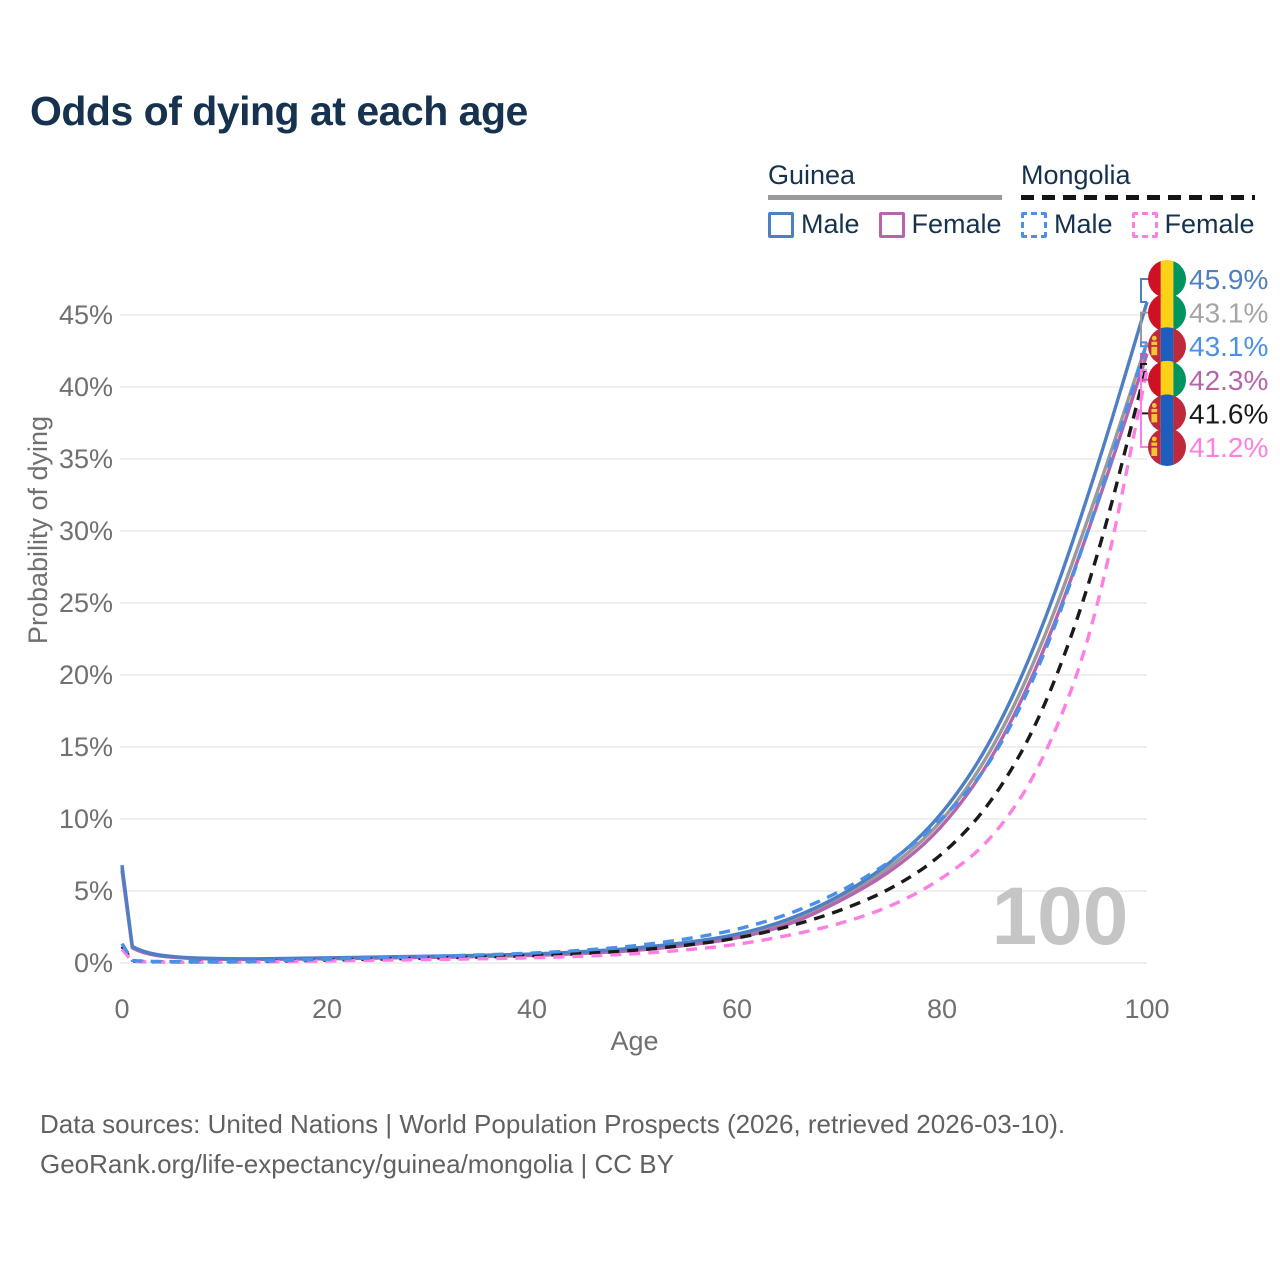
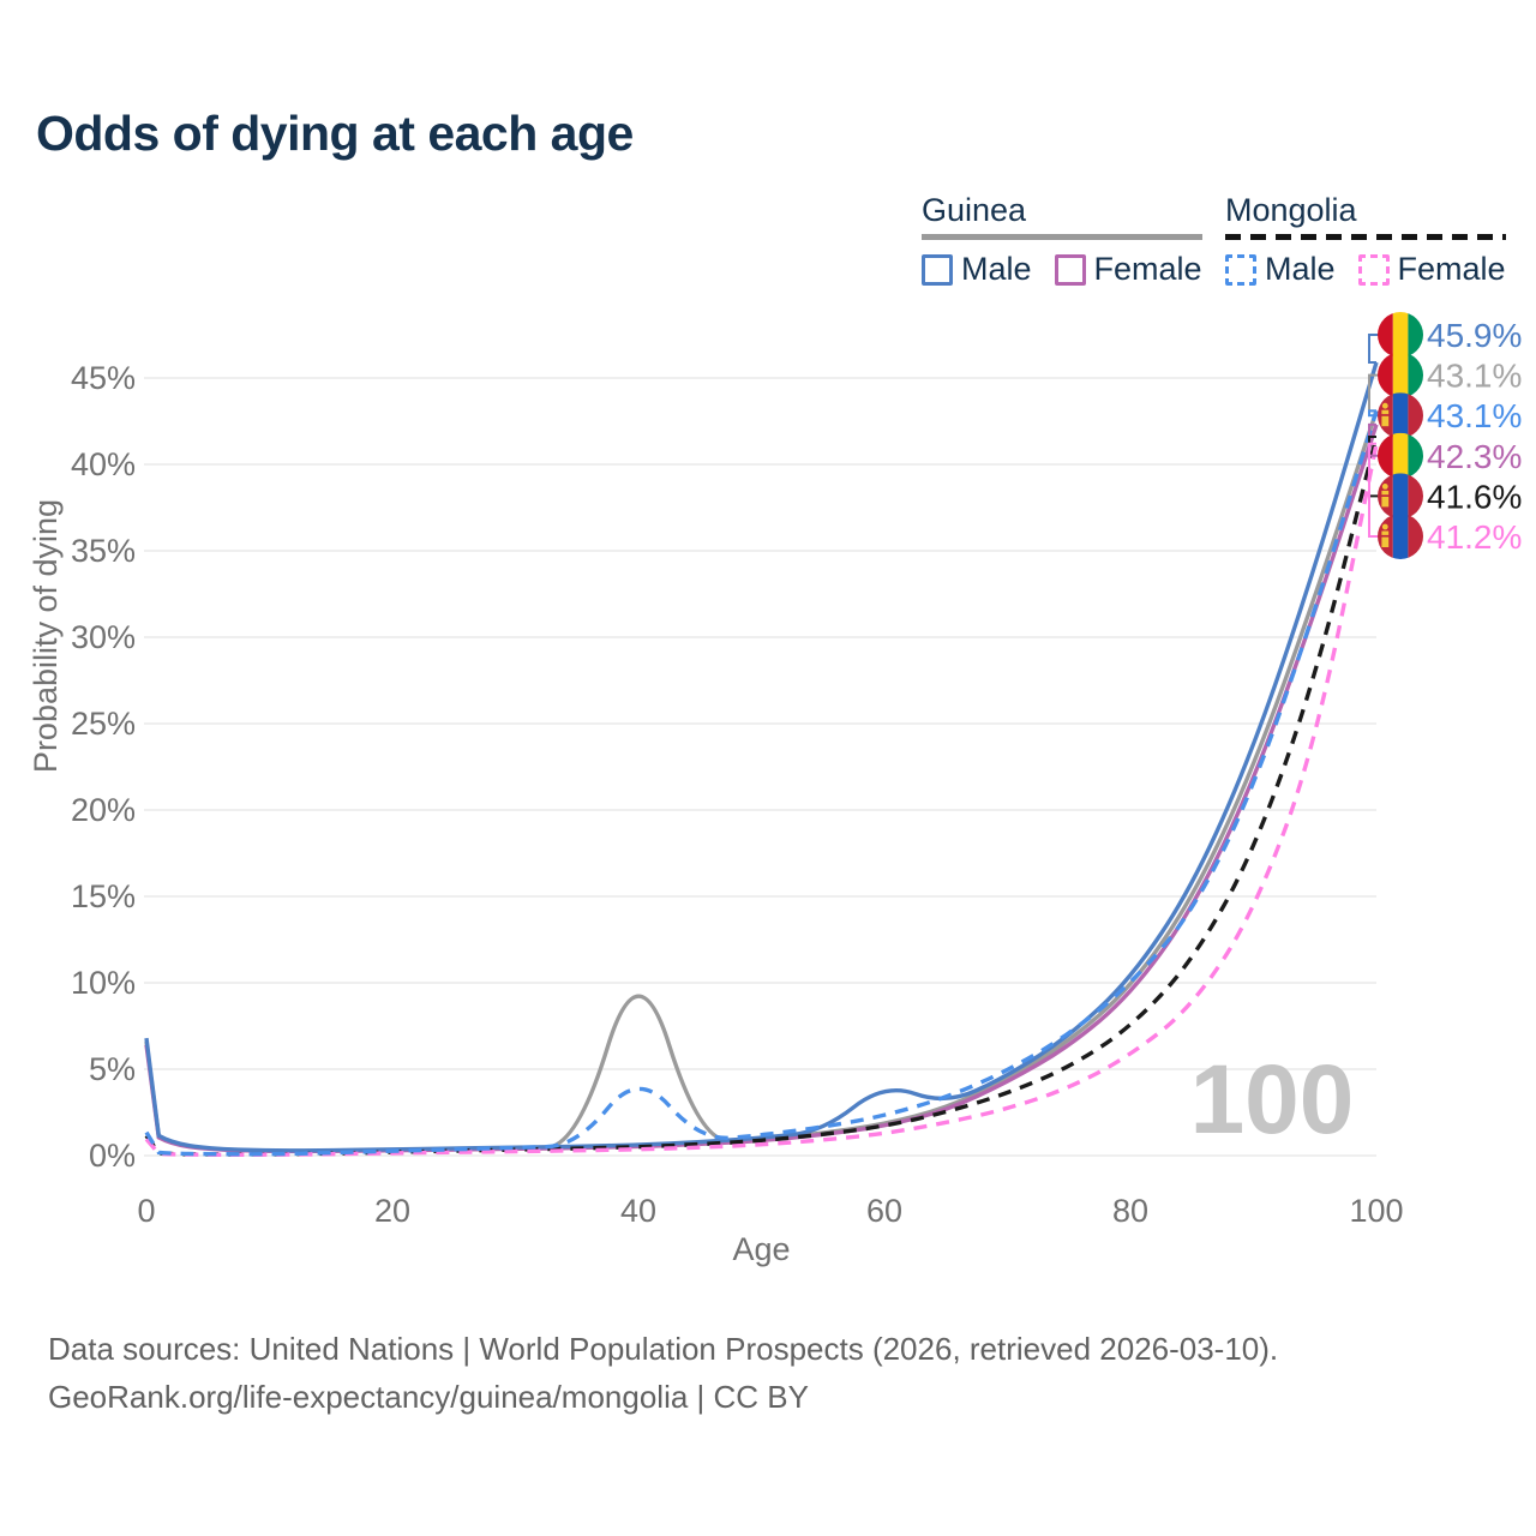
Guinea/40: 0.6% -> 12.1%
Mongolia Male/40: 0.7% -> 4.9%
Guinea Male/60: 1.9% -> 4.2%
